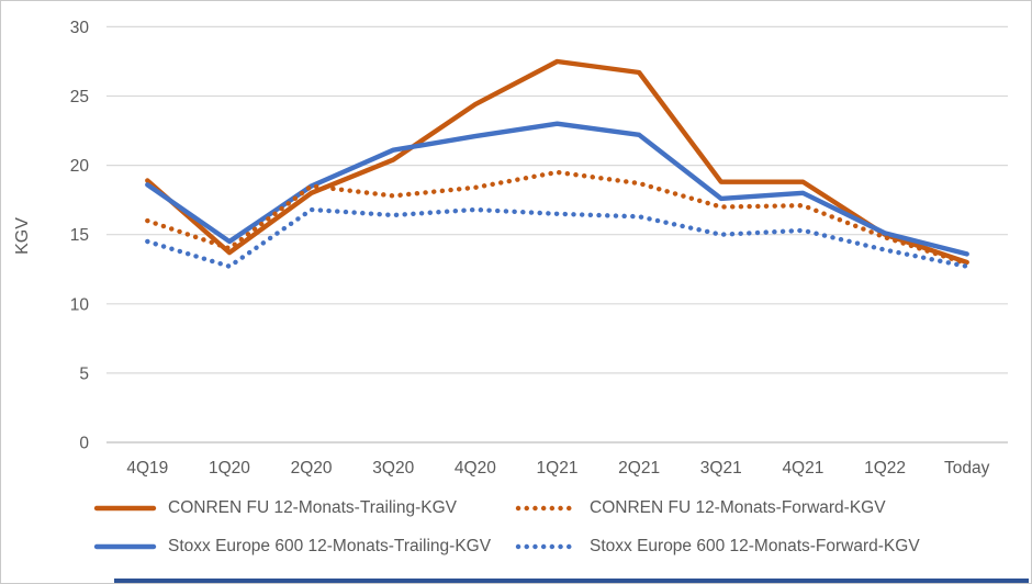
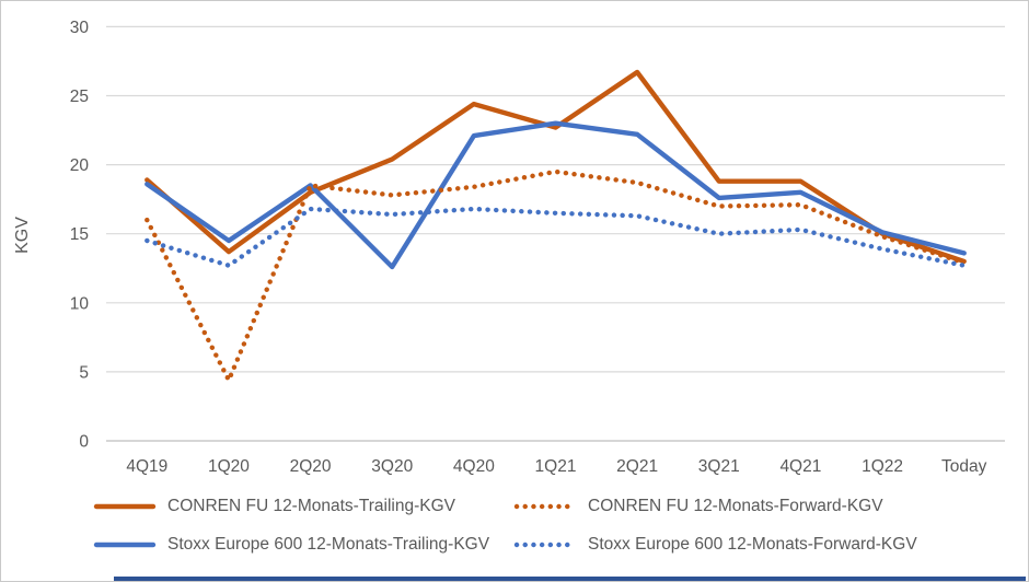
CONREN FU 12-Monats-Forward-KGV/1Q20: 14.0 -> 4.4
Stoxx Europe 600 12-Monats-Trailing-KGV/3Q20: 21.1 -> 12.6
CONREN FU 12-Monats-Trailing-KGV/1Q21: 27.5 -> 22.7
